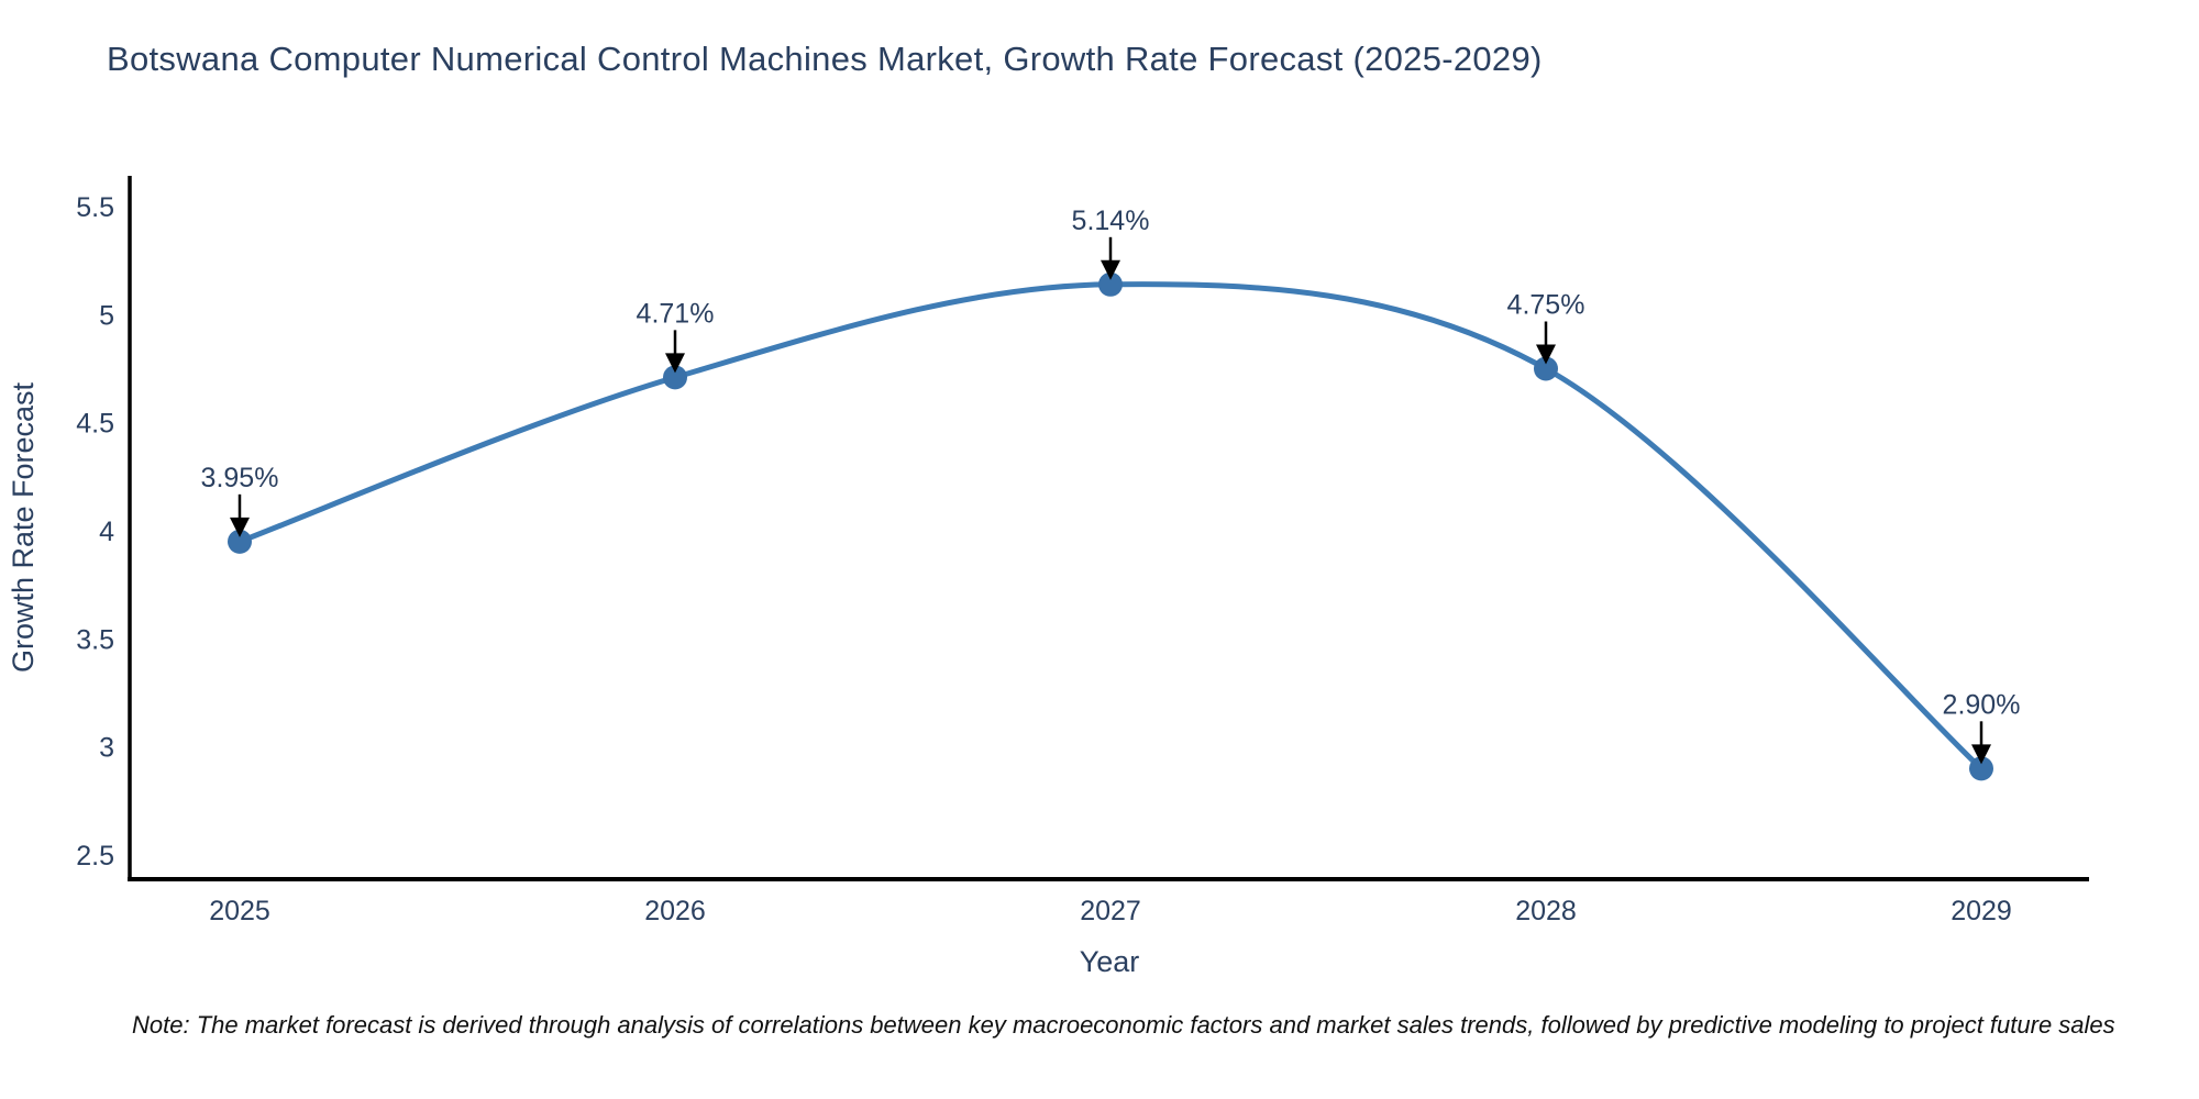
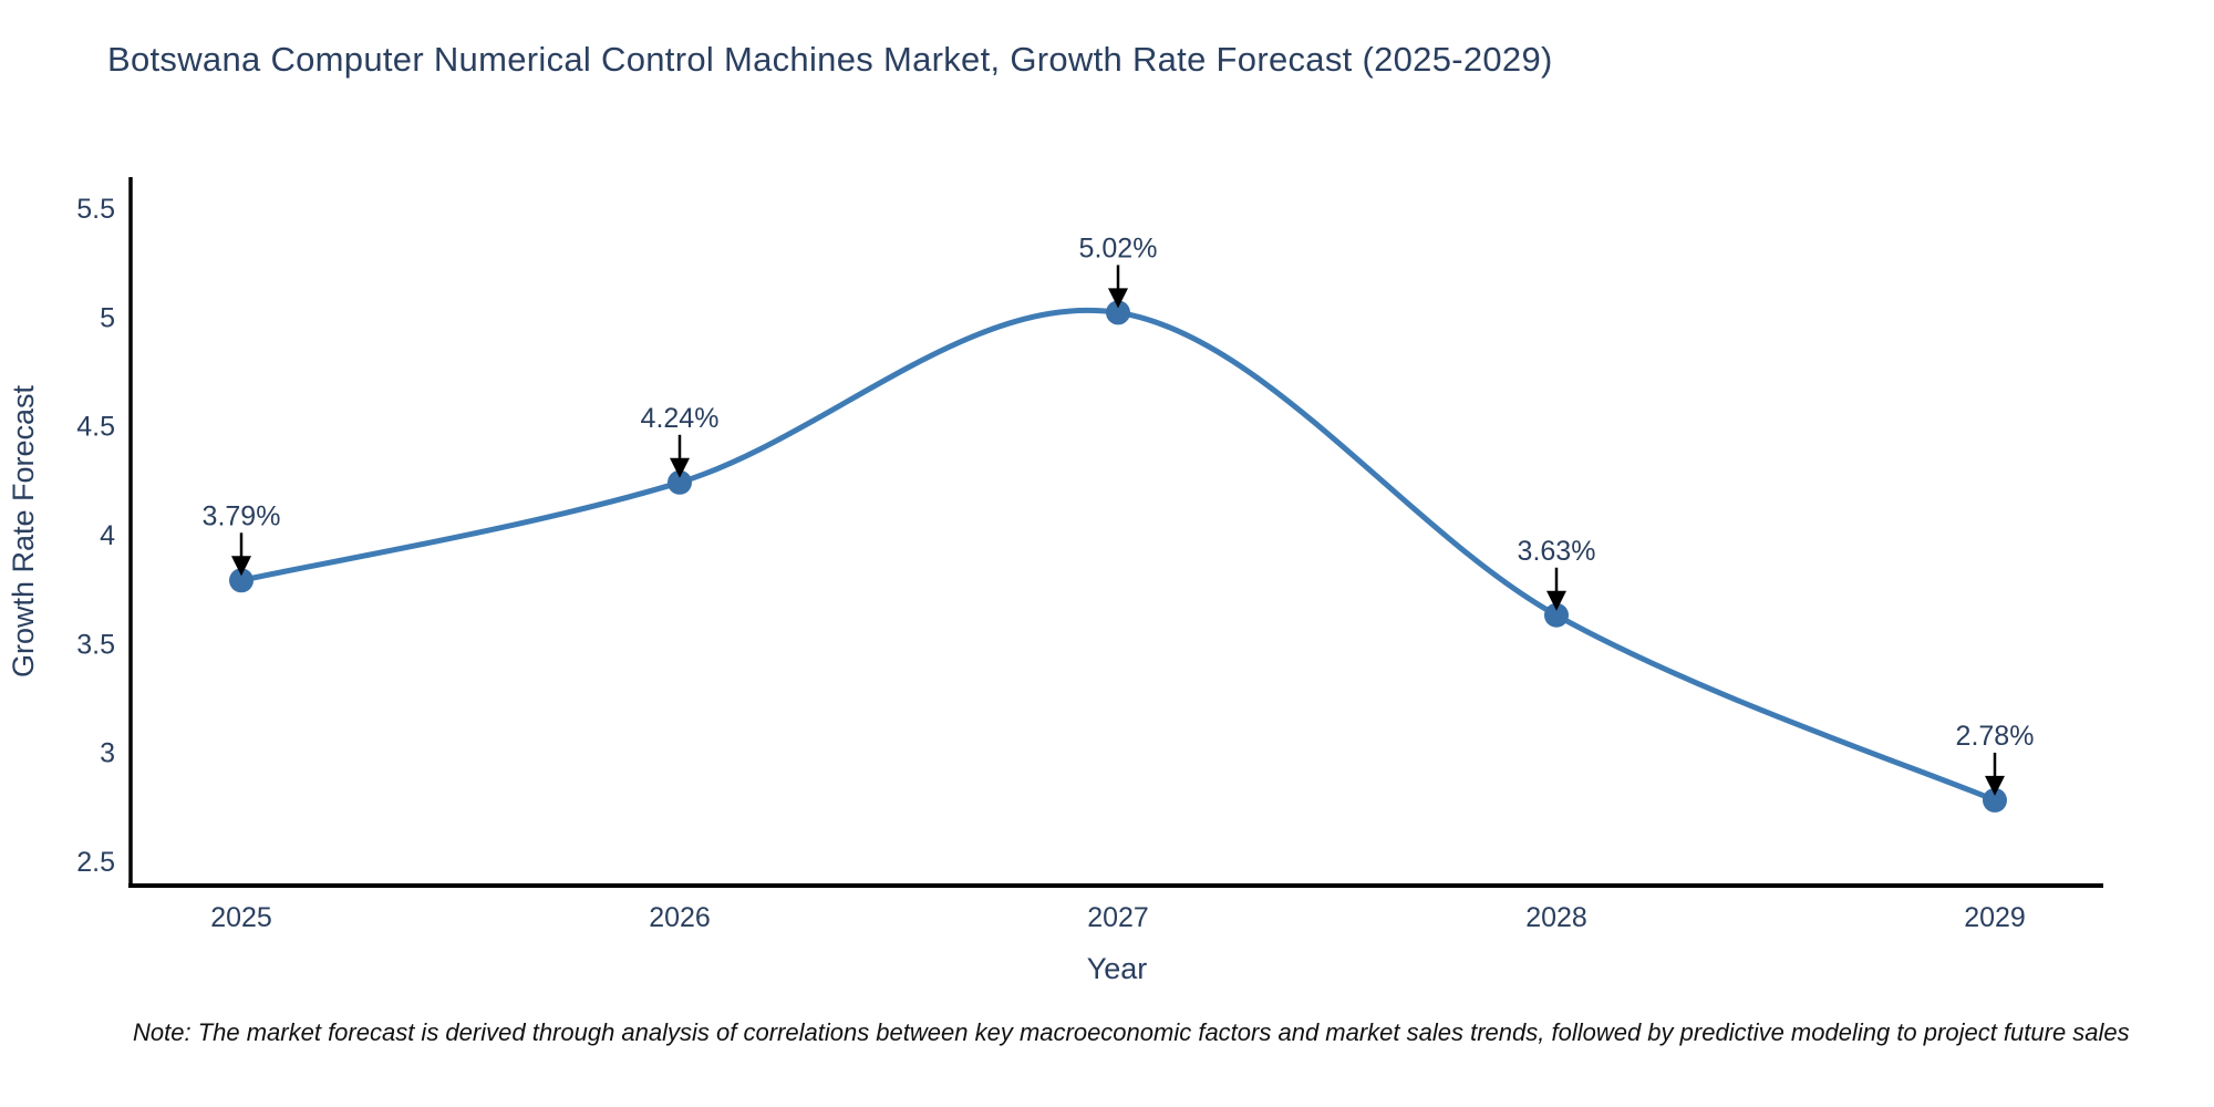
2025: 3.95% -> 3.79%
2026: 4.71% -> 4.24%
2027: 5.14% -> 5.02%
2028: 4.75% -> 3.63%
2029: 2.90% -> 2.78%
